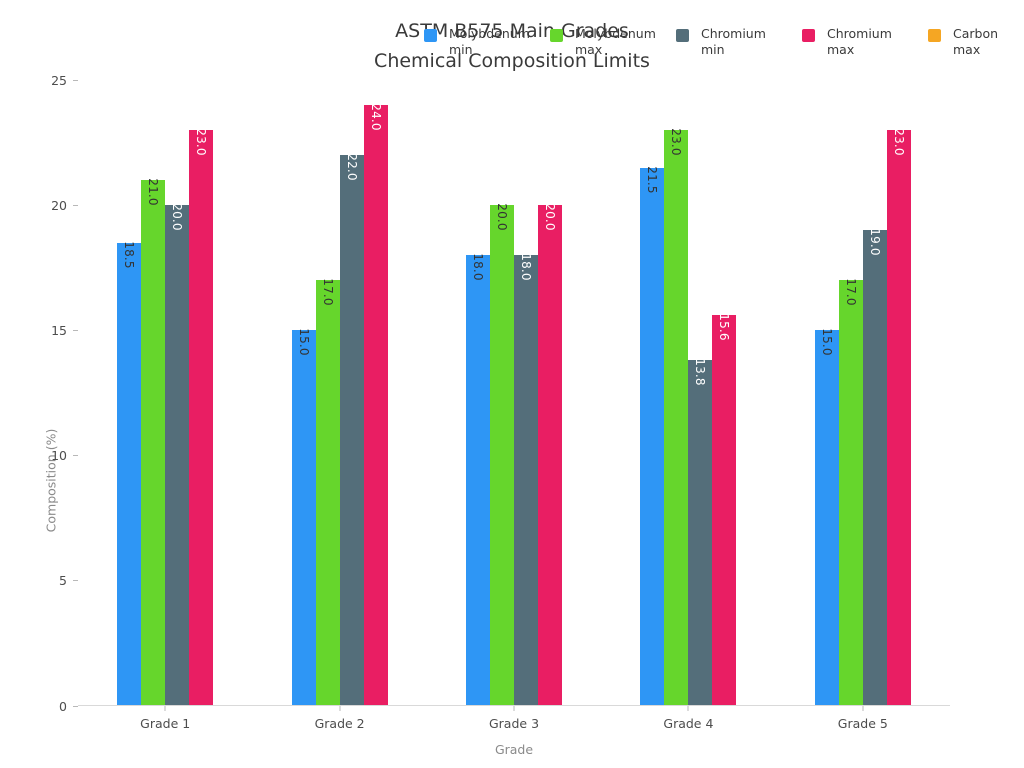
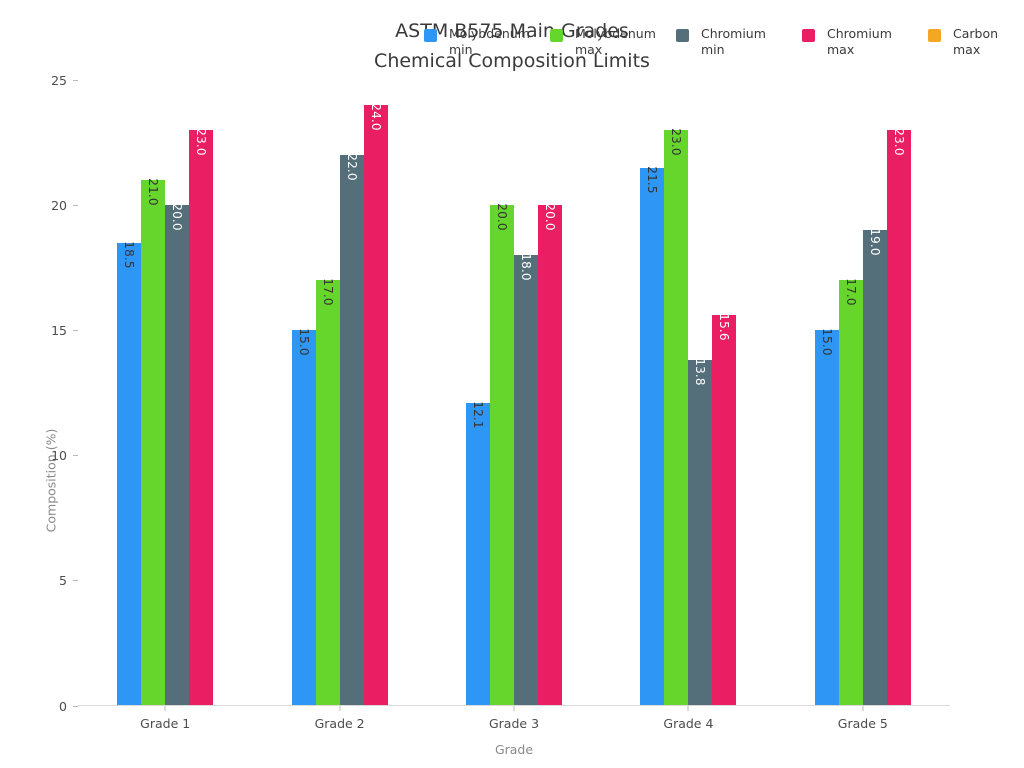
Molybdenum min/Grade 3: 18.0 -> 12.1
